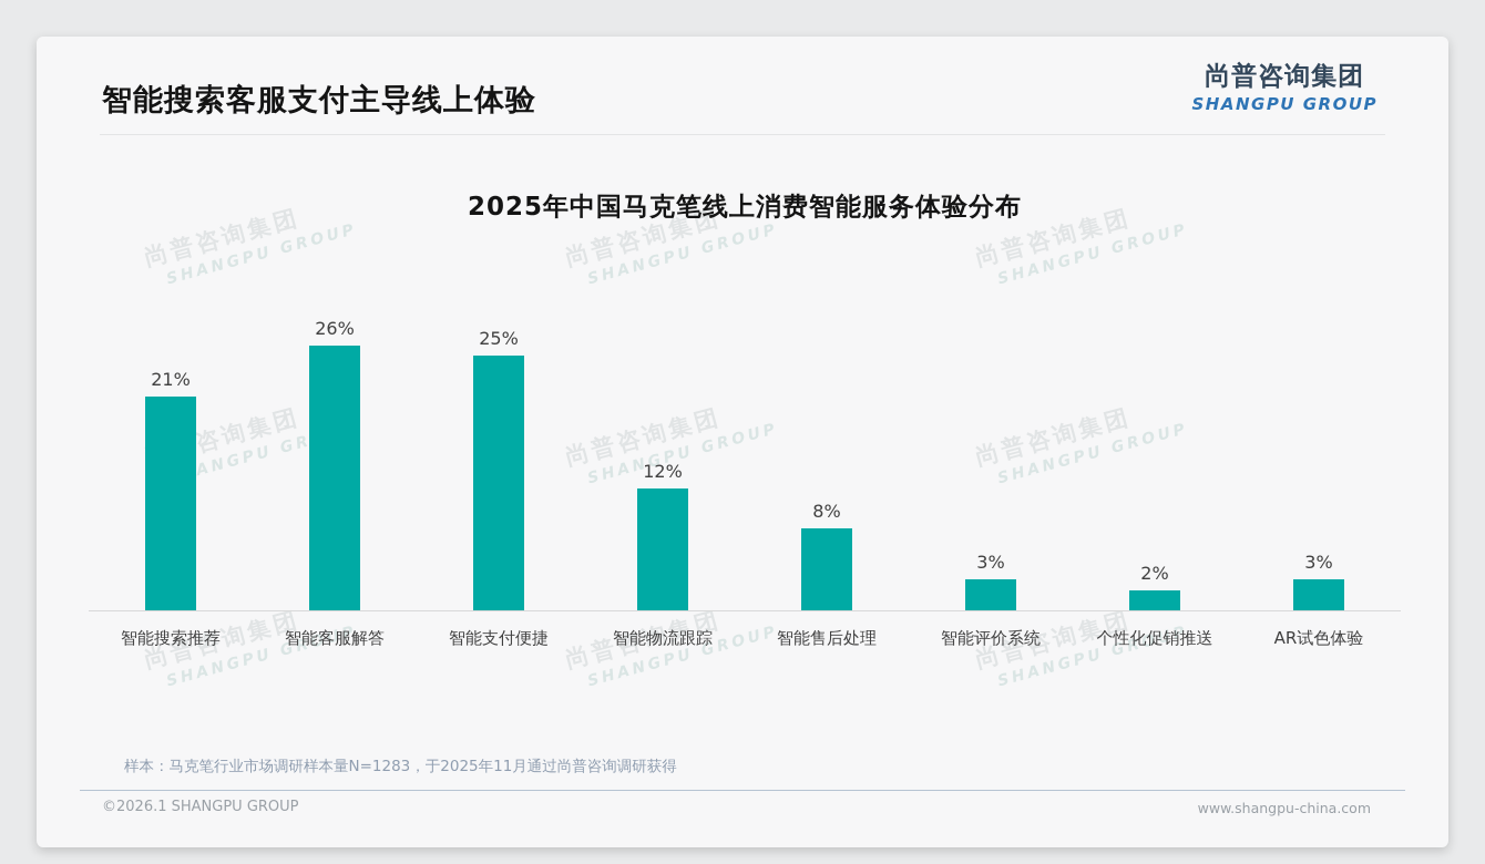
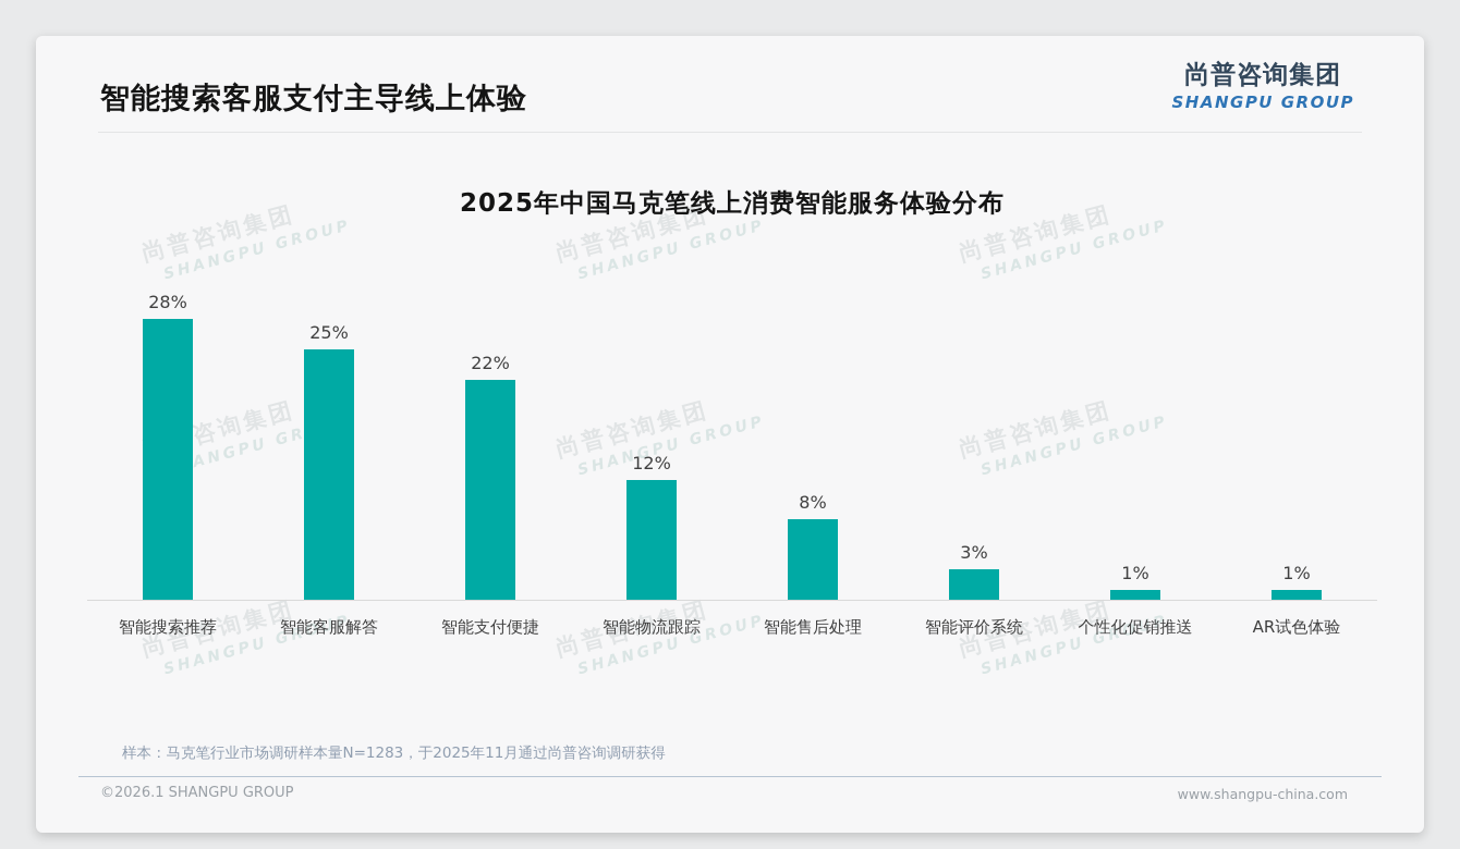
智能搜索推荐: 21% -> 28%
智能客服解答: 26% -> 25%
智能支付便捷: 25% -> 22%
个性化促销推送: 2% -> 1%
AR试色体验: 3% -> 1%
